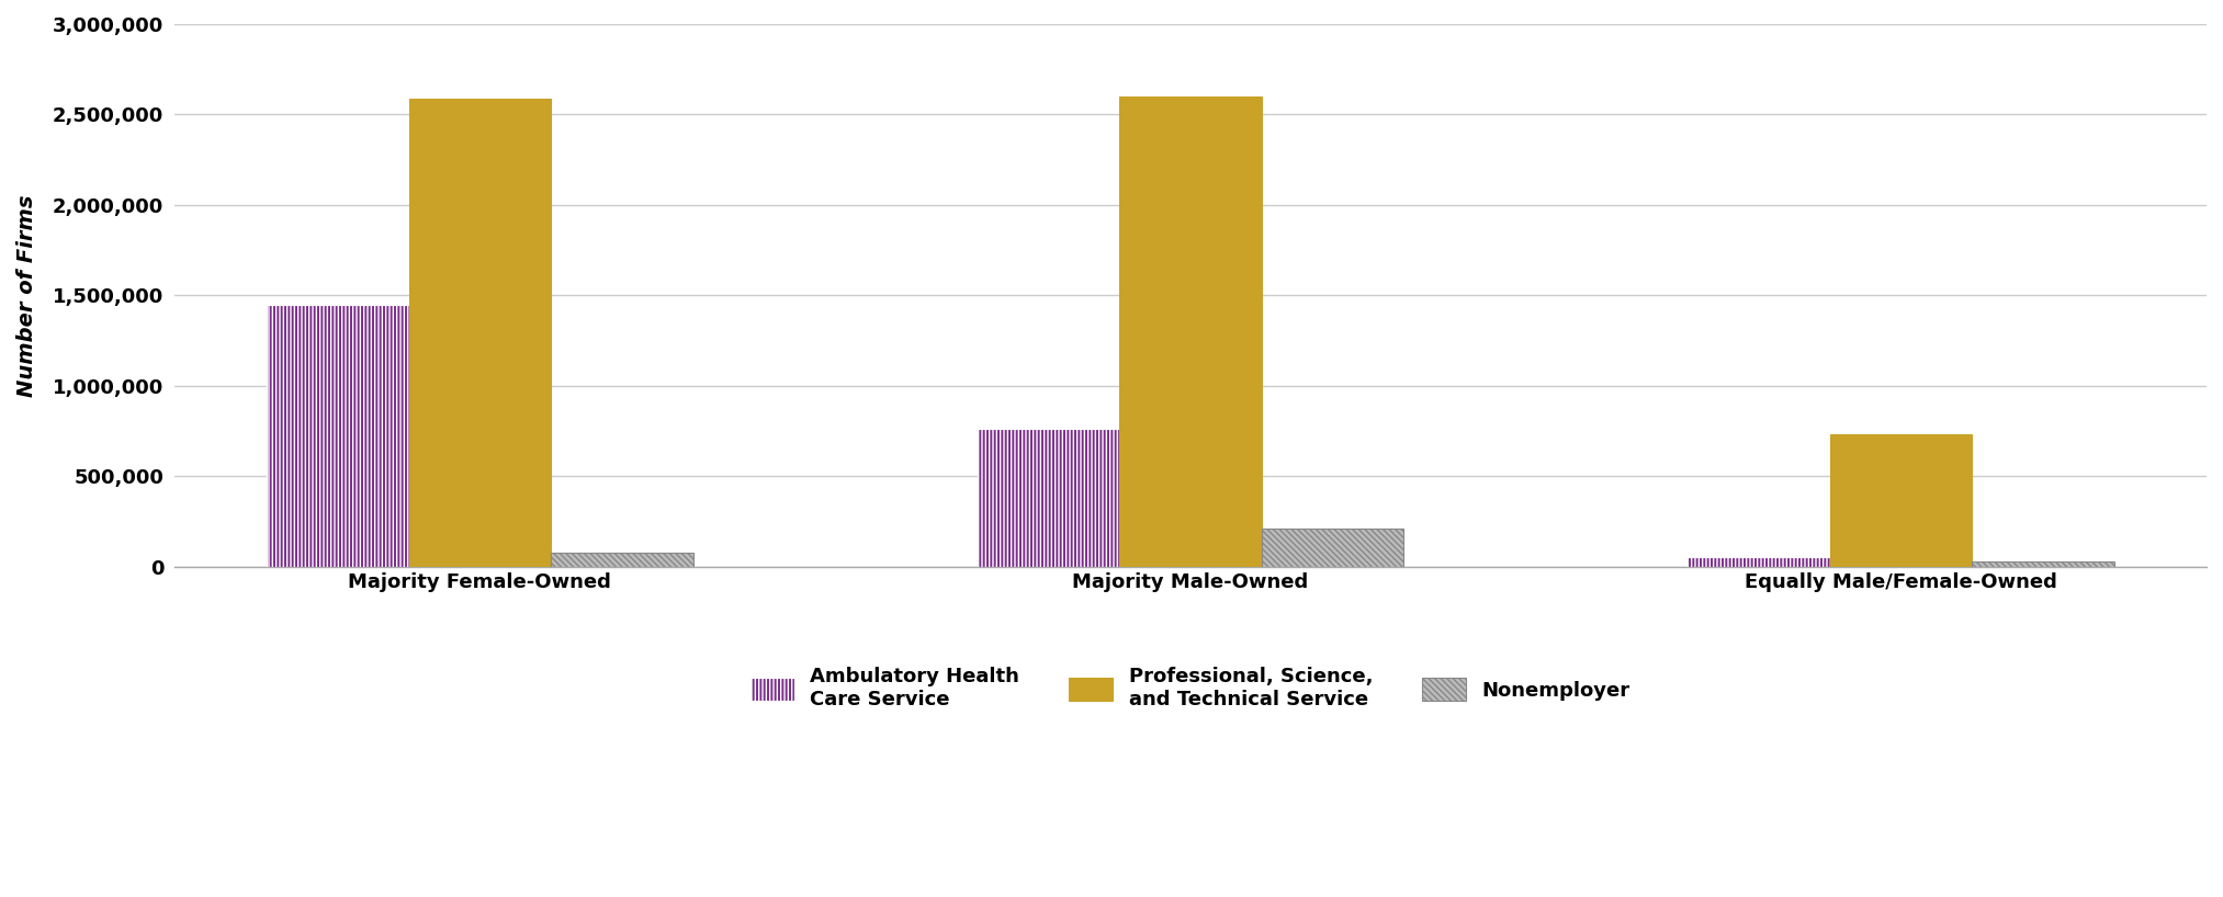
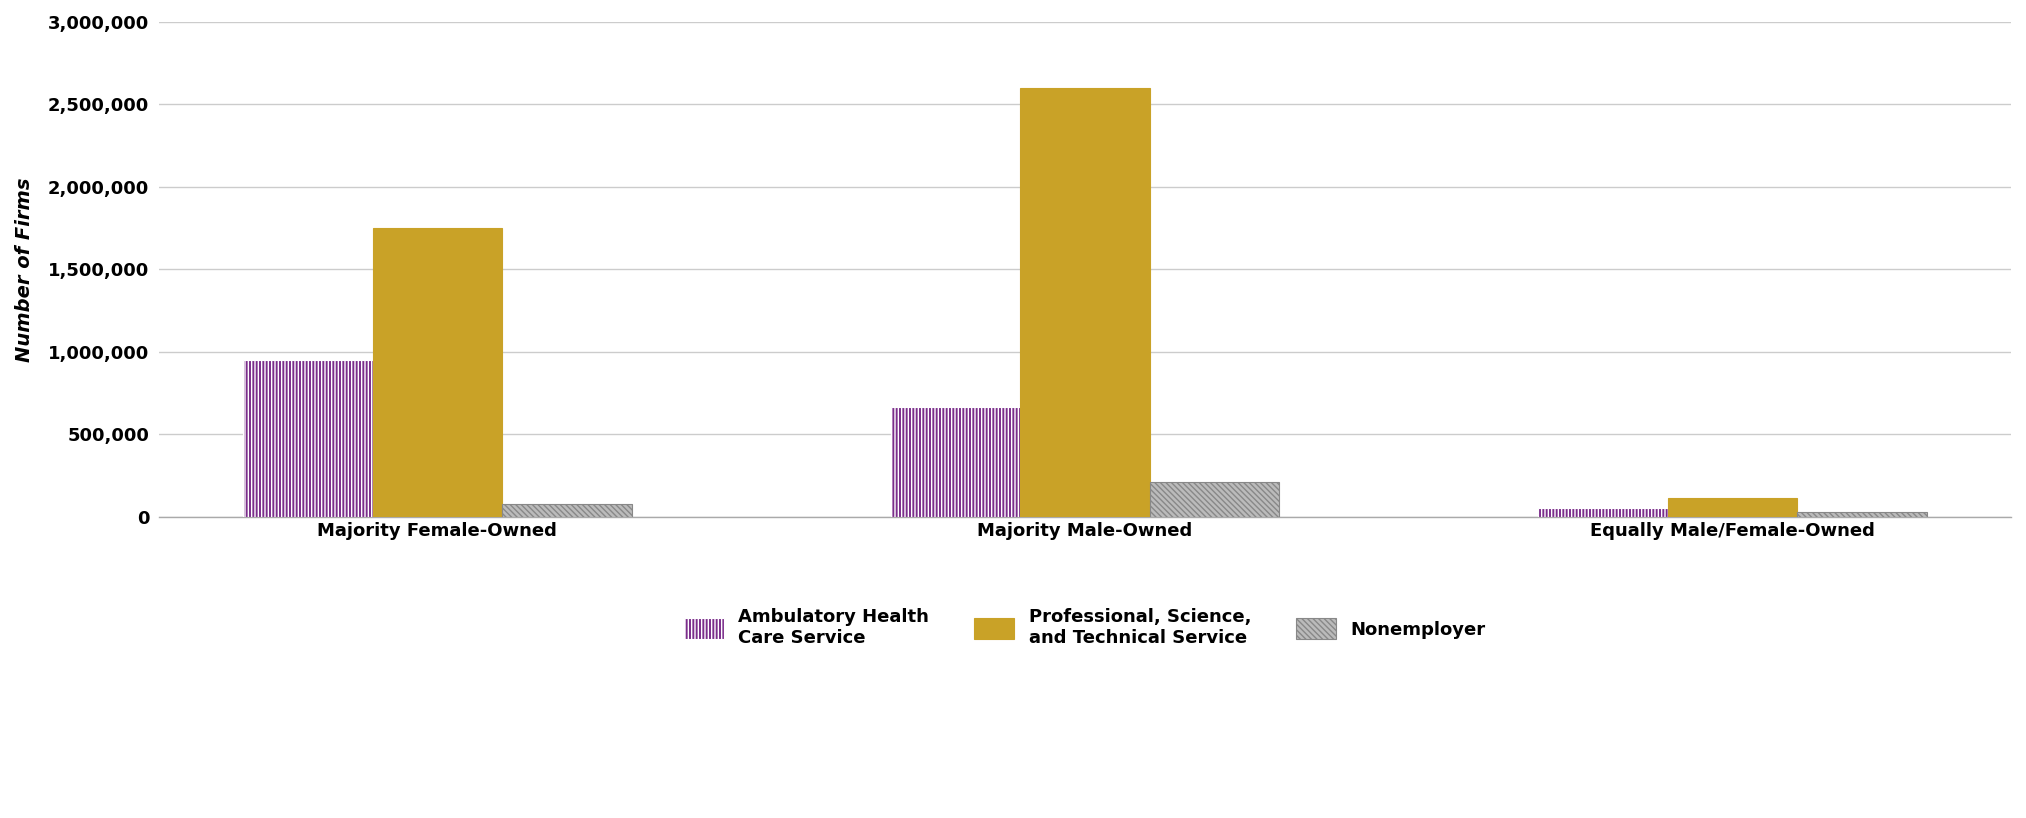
Ambulatory Health Care Service/Majority Female-Owned: 1,450,000 -> 950,000
Professional, Science, and Technical Service/Majority Female-Owned: 2,590,000 -> 1,750,000
Ambulatory Health Care Service/Majority Male-Owned: 760,000 -> 660,000
Professional, Science, and Technical Service/Equally Male/Female-Owned: 730,000 -> 120,000
